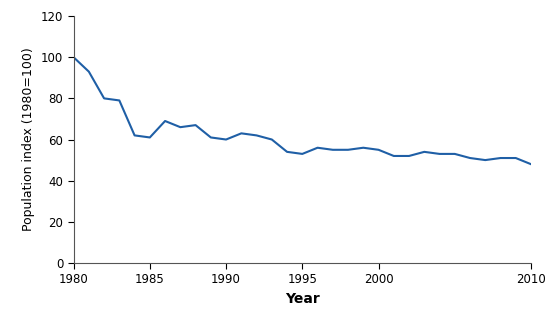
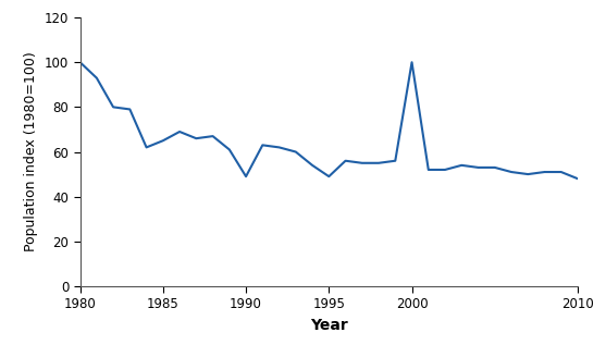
1985: 61 -> 65
1990: 60 -> 49
1995: 53 -> 49
2000: 55 -> 100
